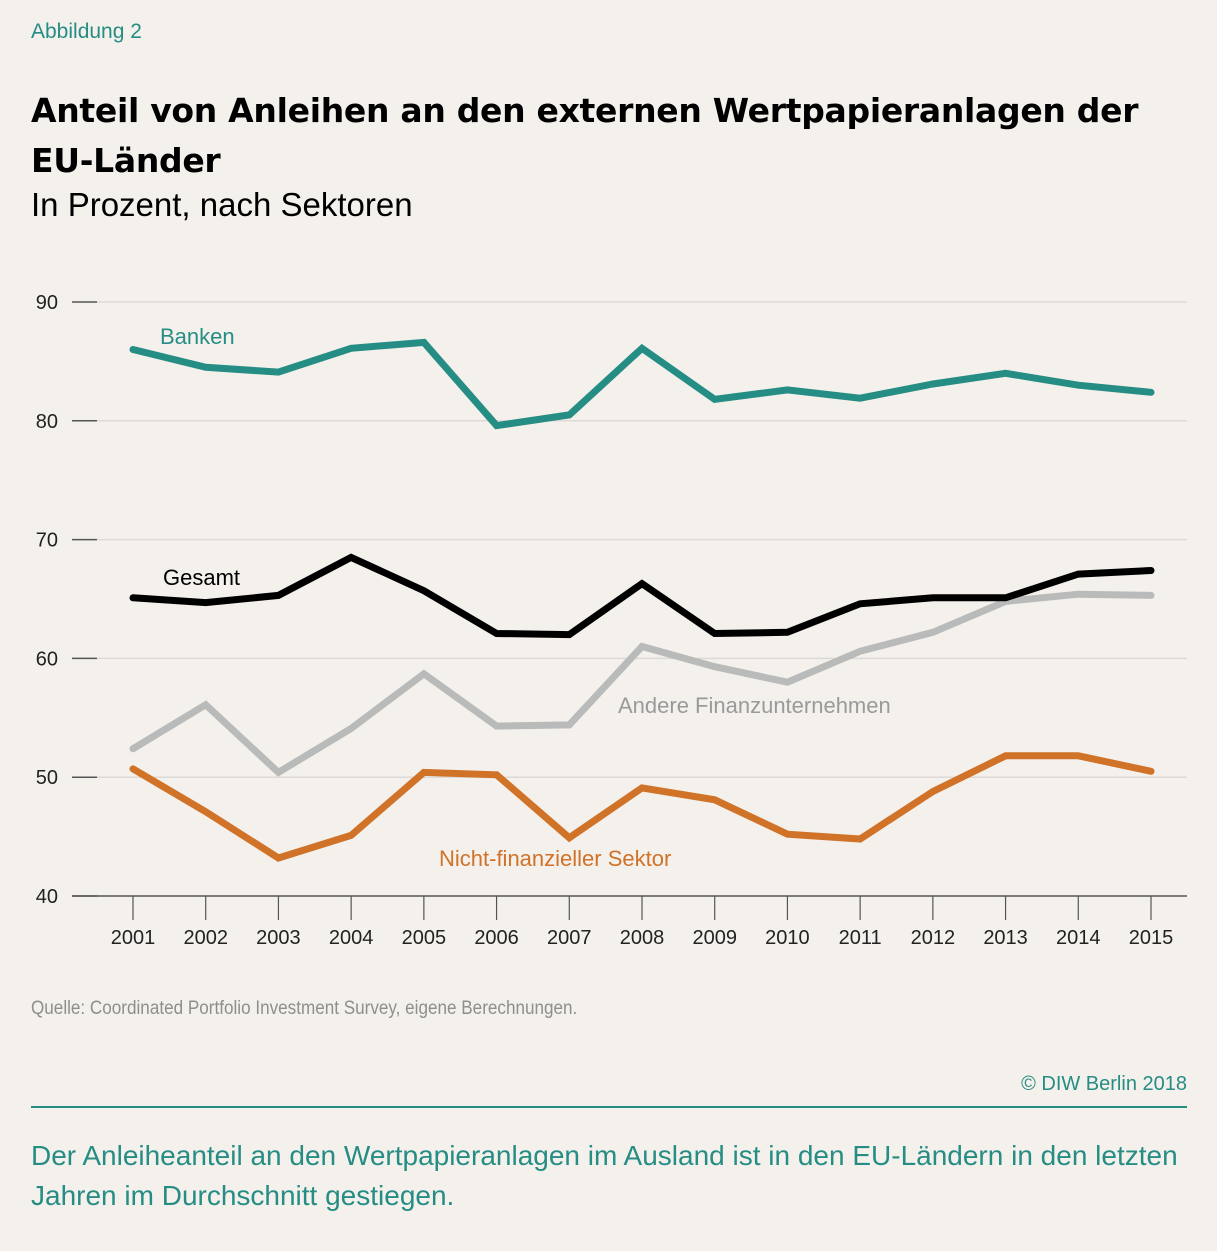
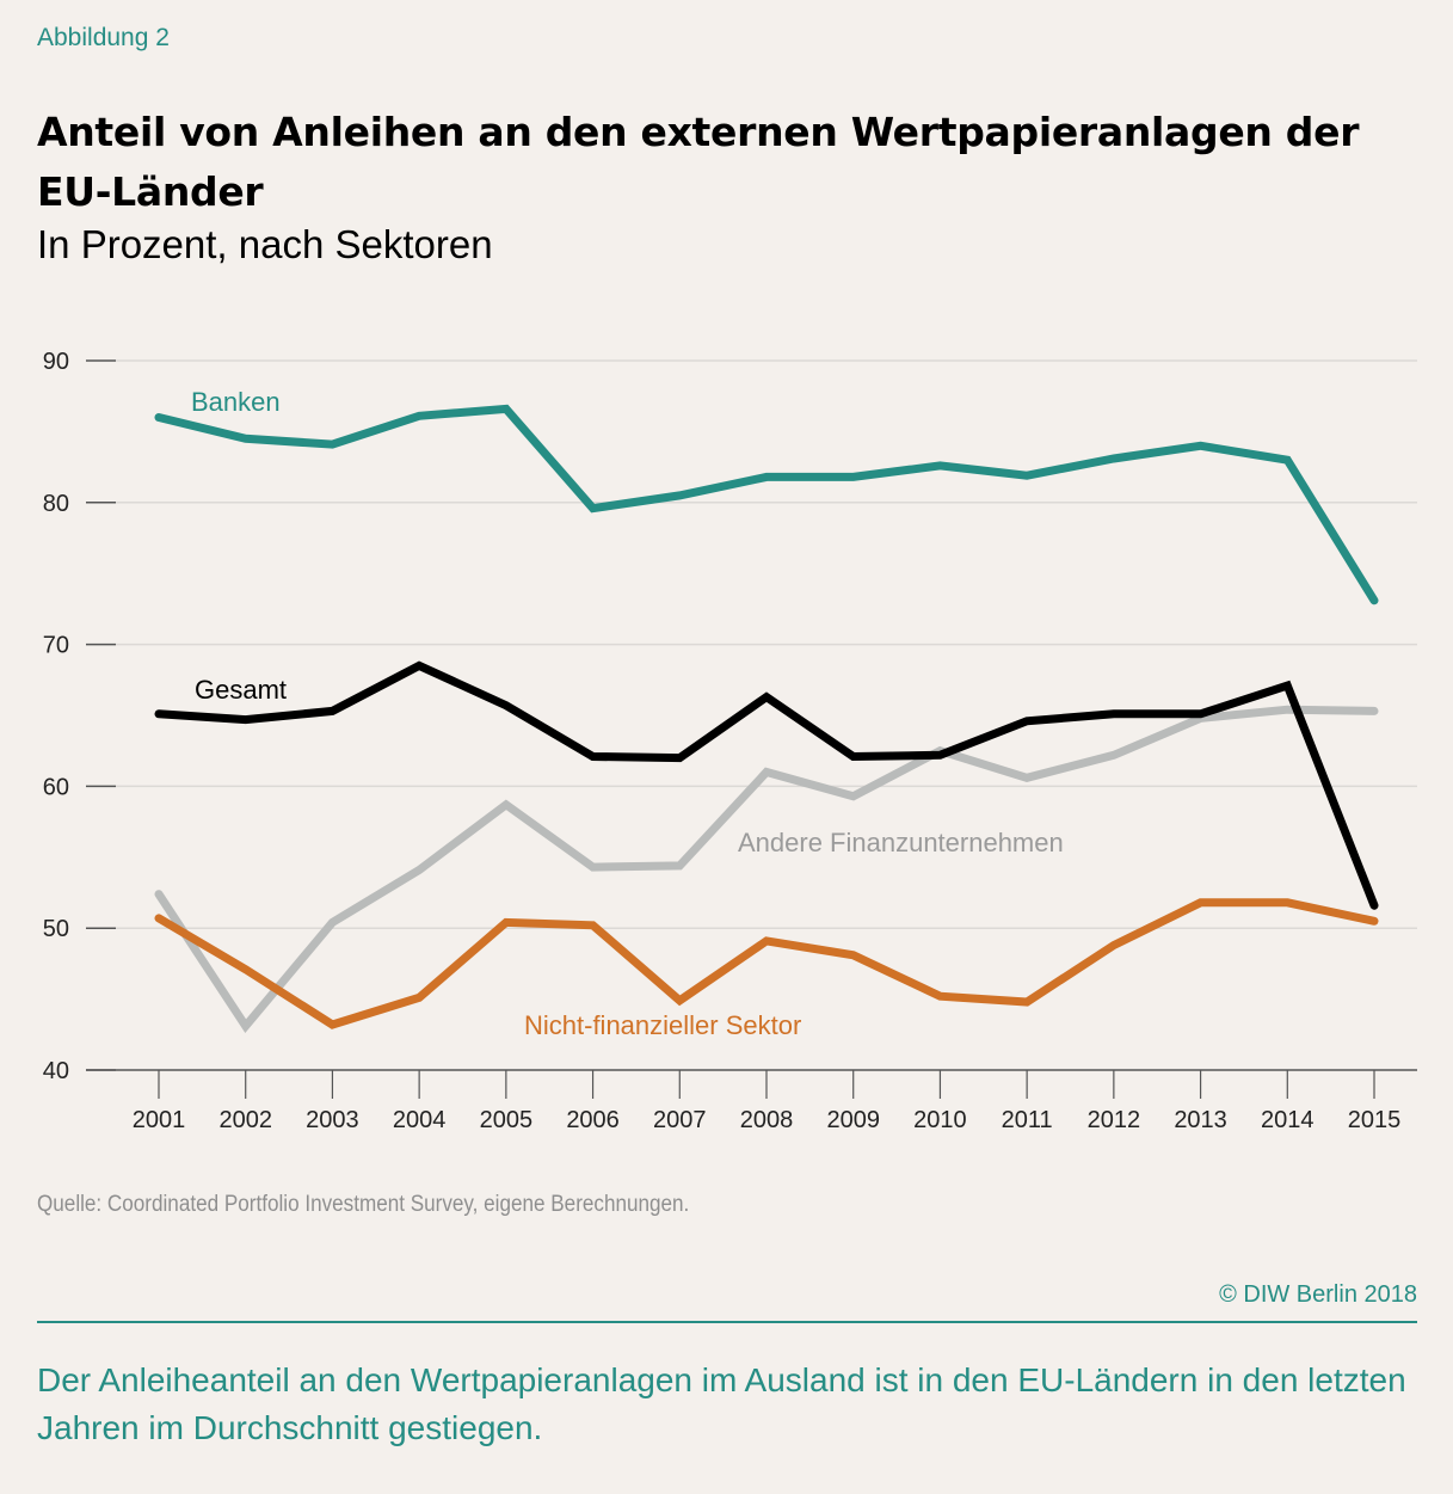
Andere Finanzunternehmen/2002: 56.1 -> 43.1
Banken/2008: 86.1 -> 81.8
Andere Finanzunternehmen/2010: 58.0 -> 62.5
Banken/2015: 82.4 -> 73.1
Gesamt/2015: 67.4 -> 51.6
